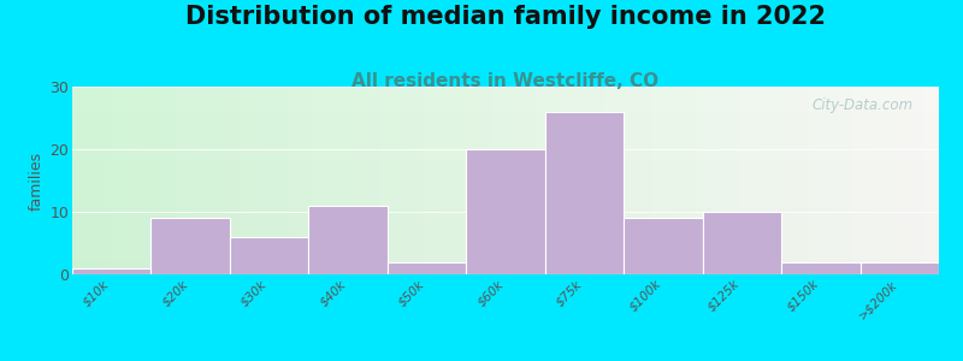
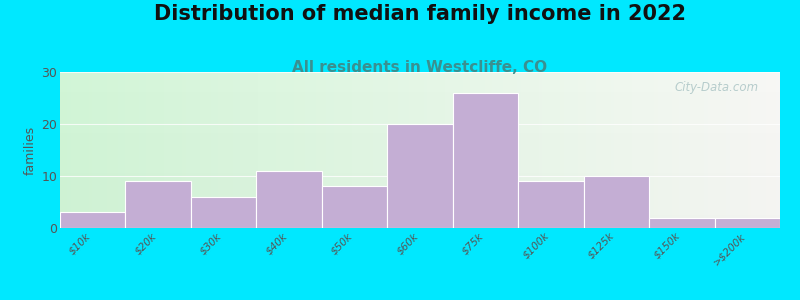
$10k: 1 -> 3
$50k: 2 -> 8
